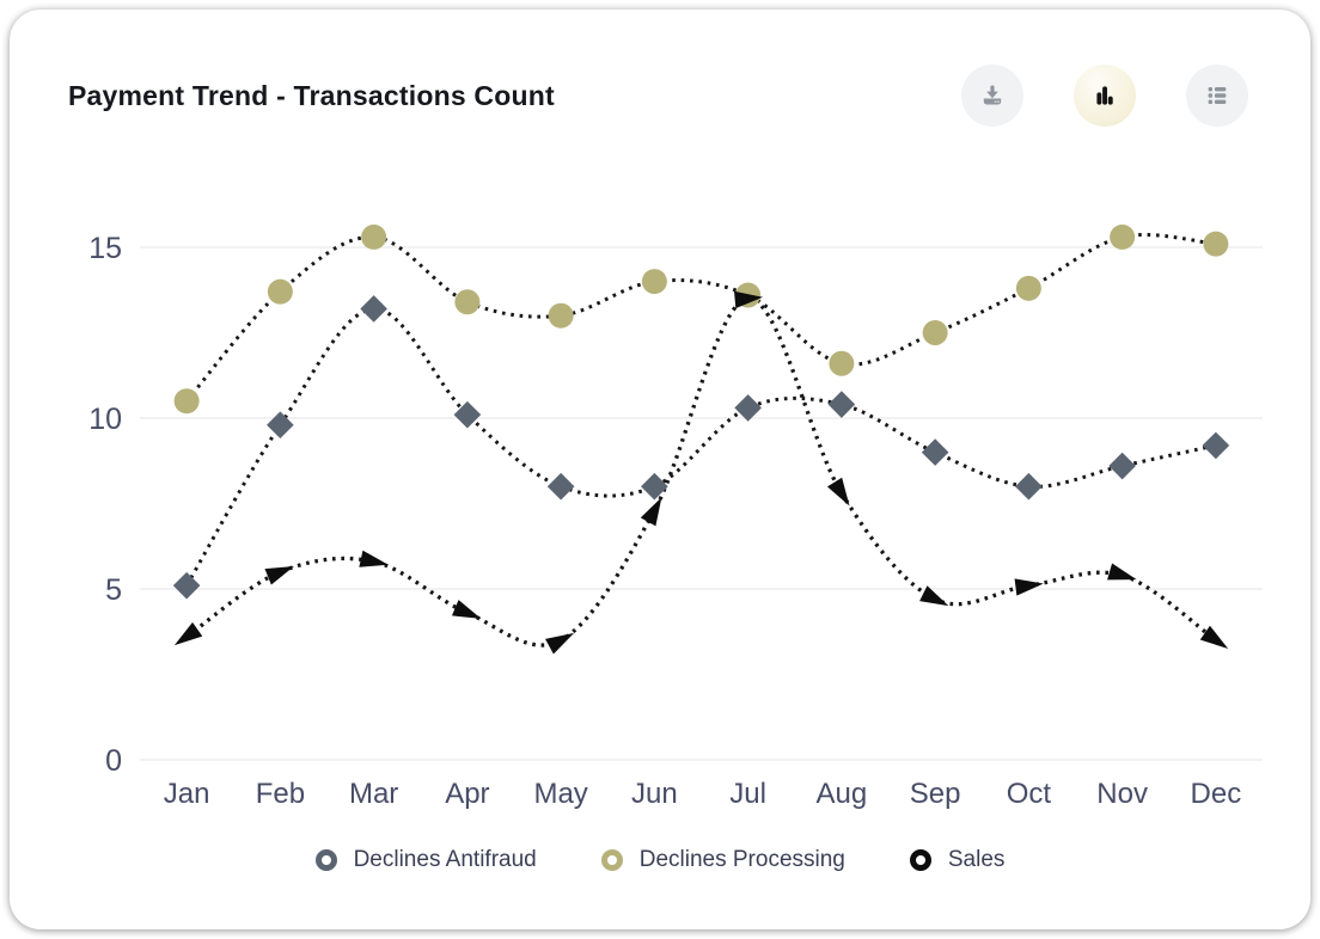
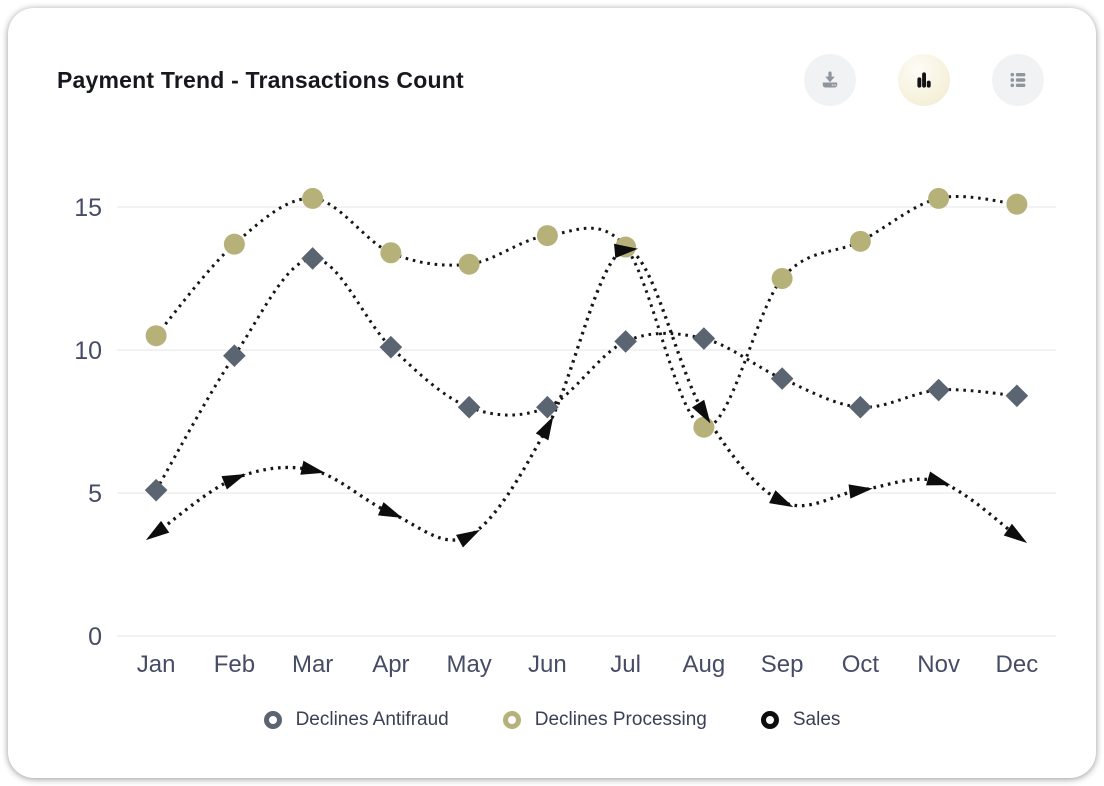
Declines Processing/Aug: 11.6 -> 7.3
Declines Antifraud/Dec: 9.2 -> 8.4
